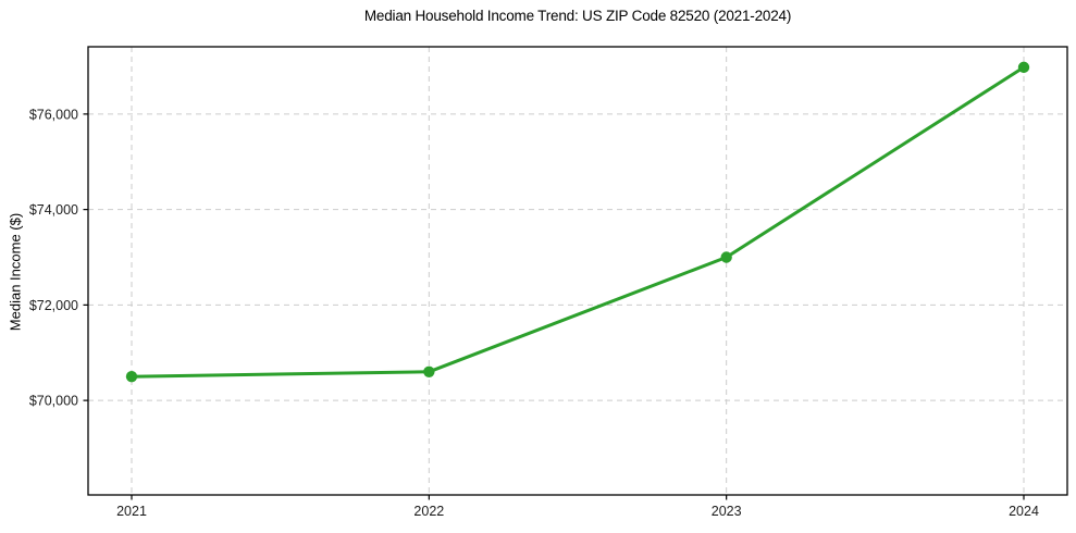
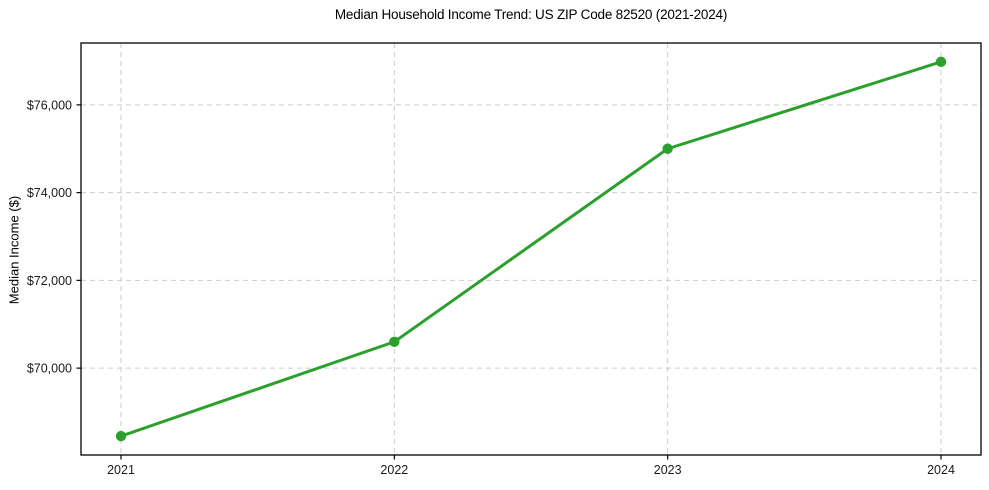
2021: $70500 -> $68400
2023: $73000 -> $75000
